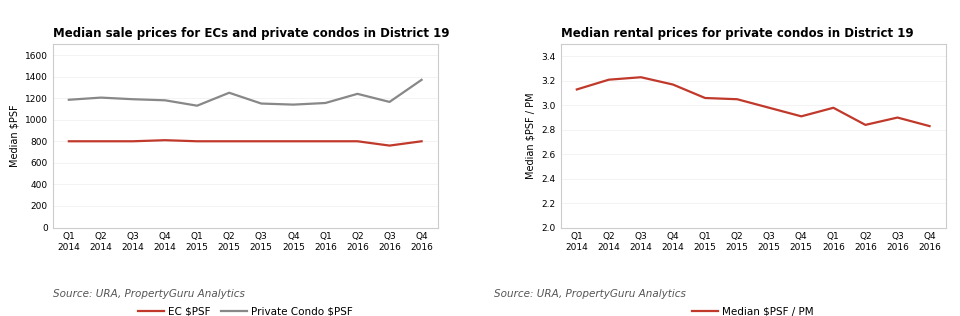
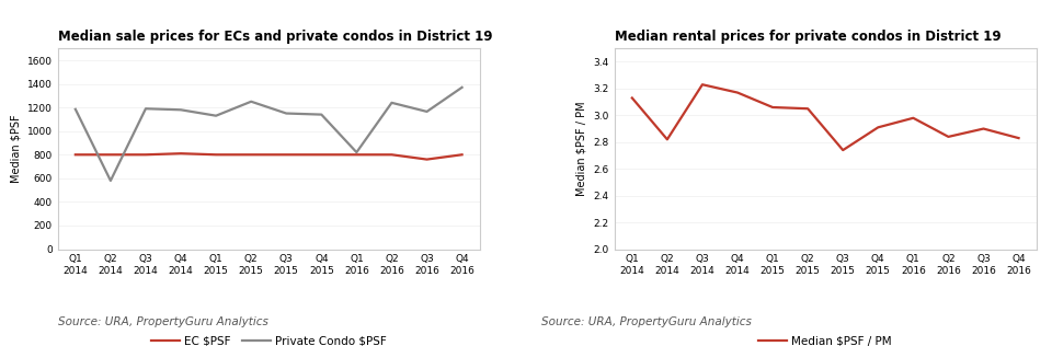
Median sale prices for ECs and private condos in District 19/Private Condo $PSF/Q2 2014: 1200 -> 580
Median sale prices for ECs and private condos in District 19/Private Condo $PSF/Q1 2016: 1160 -> 820
Median rental prices for private condos in District 19/Q2 2014: 3.21 -> 2.82
Median rental prices for private condos in District 19/Q3 2015: 2.98 -> 2.74
